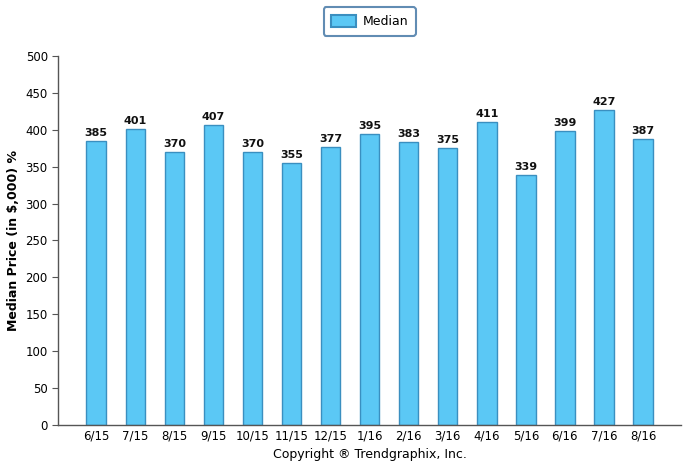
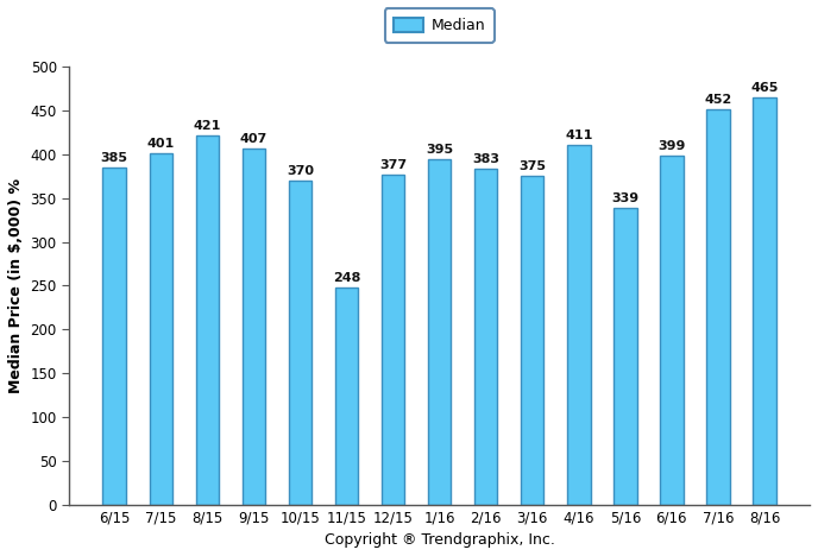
8/15: 370 -> 421
11/15: 355 -> 248
7/16: 427 -> 452
8/16: 387 -> 465
